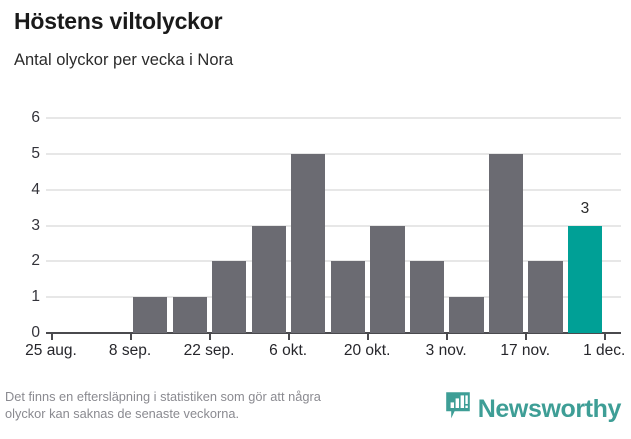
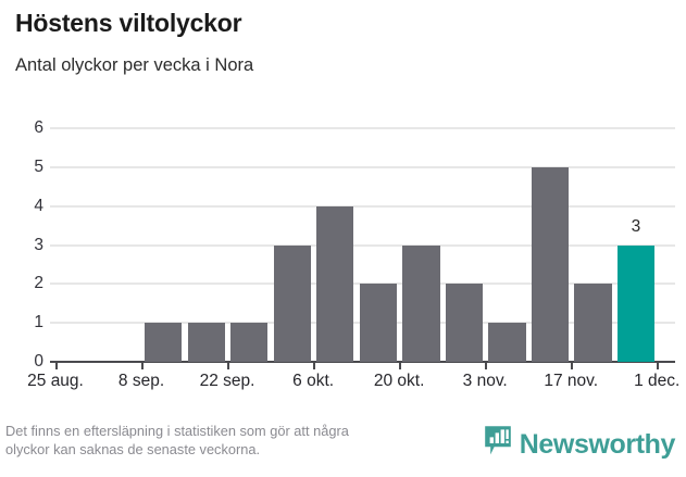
22 sep.: 2 -> 1
6 okt.: 5 -> 4
